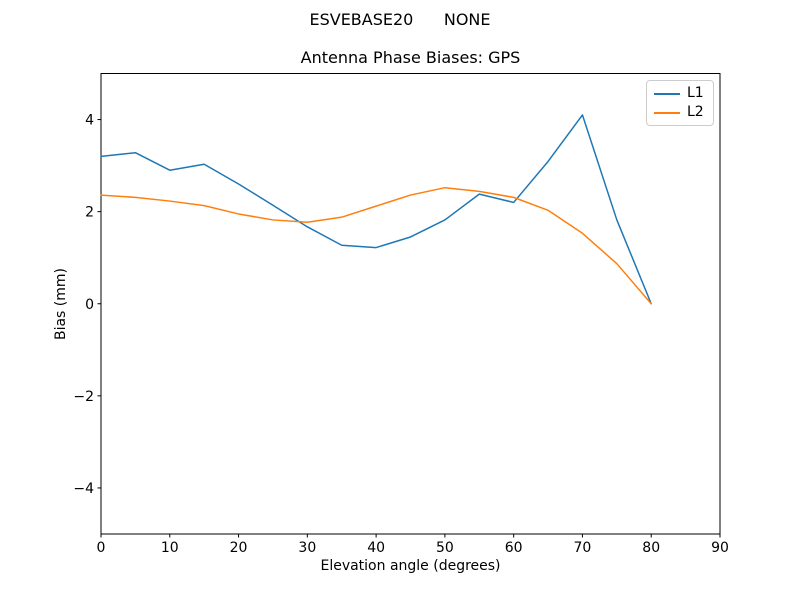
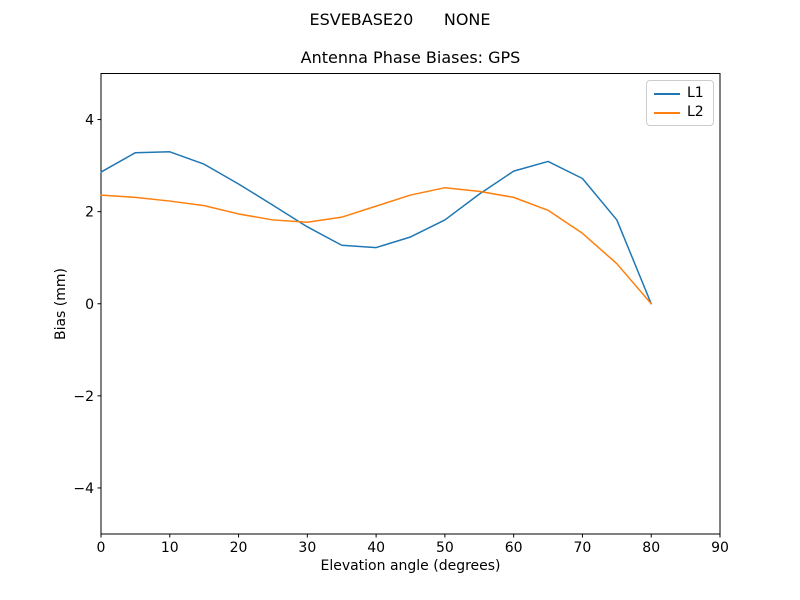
L1/0: 3.2 -> 2.9
L1/10: 2.9 -> 3.3
L1/60: 2.2 -> 2.9
L1/70: 4.1 -> 2.7
